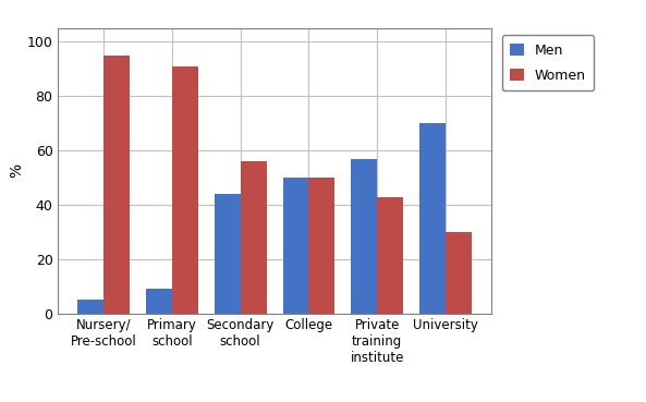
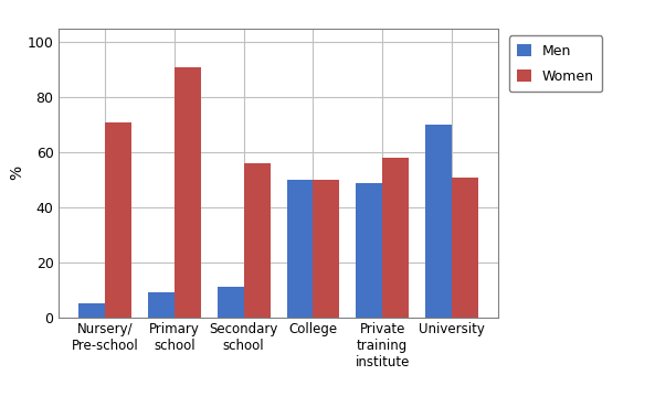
Women/Nursery/ Pre-school: 95 -> 71
Men/Secondary school: 44 -> 11
Men/Private training institute: 57 -> 49
Women/Private training institute: 43 -> 58
Women/University: 30 -> 51
